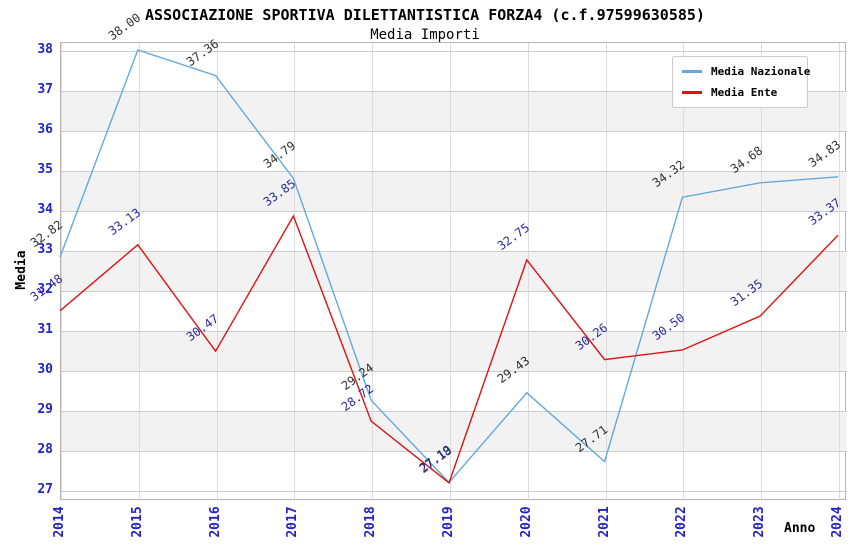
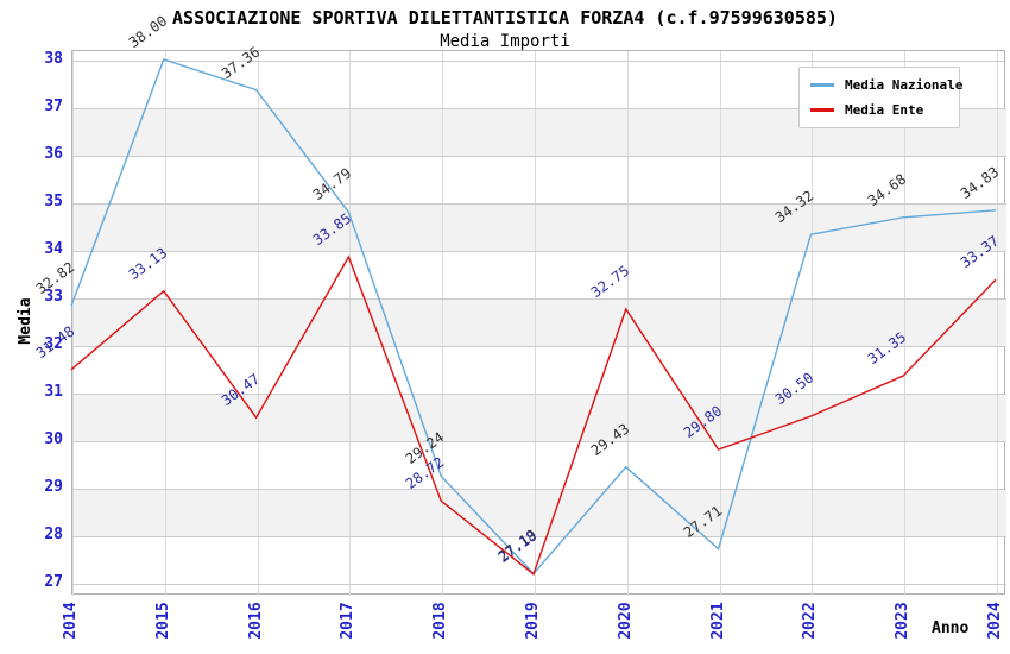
Media Ente/2021: 30.26 -> 29.80
